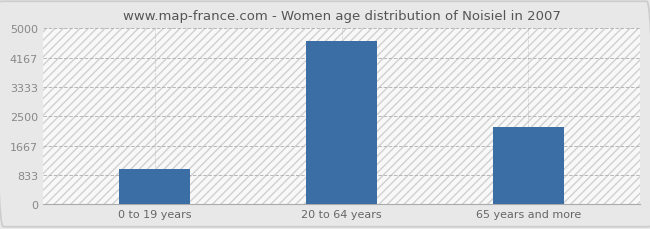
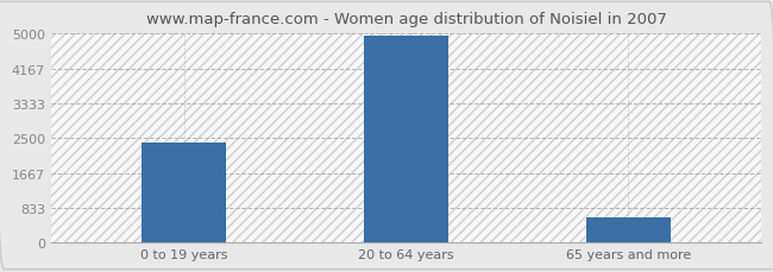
0 to 19 years: 1000 -> 2390
20 to 64 years: 4650 -> 4960
65 years and more: 2200 -> 600
